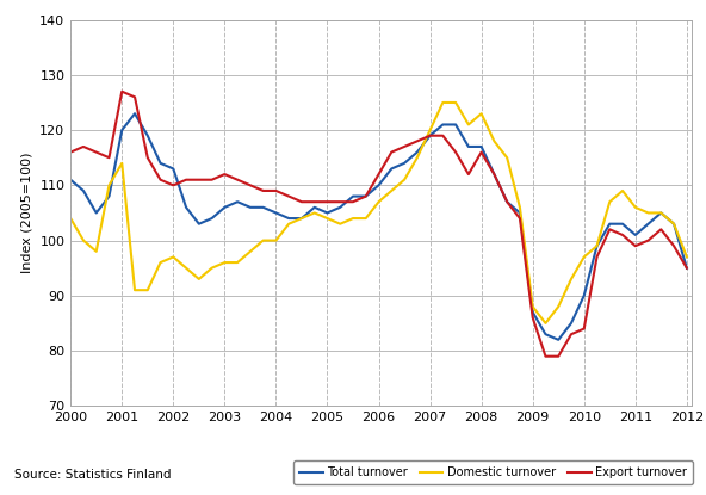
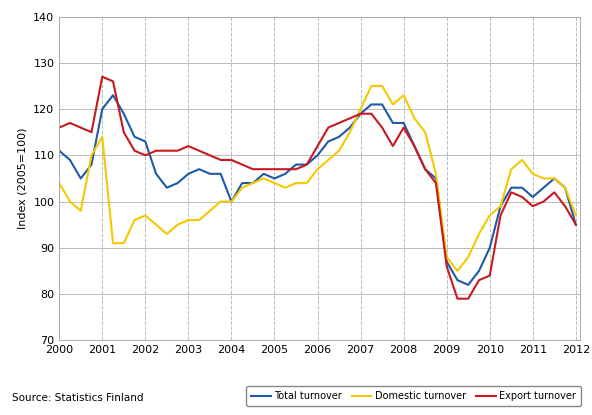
Total turnover/2004: 105 -> 100
